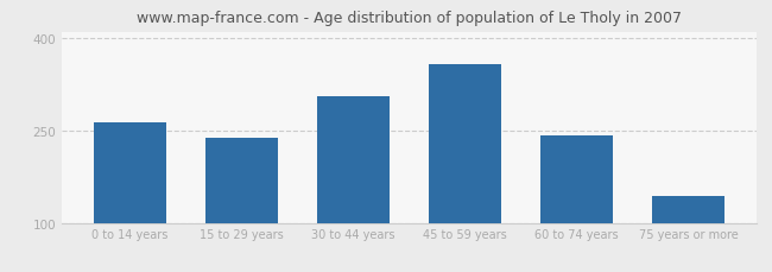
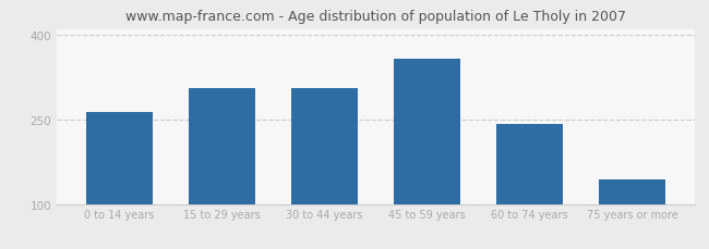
15 to 29 years: 238 -> 306
